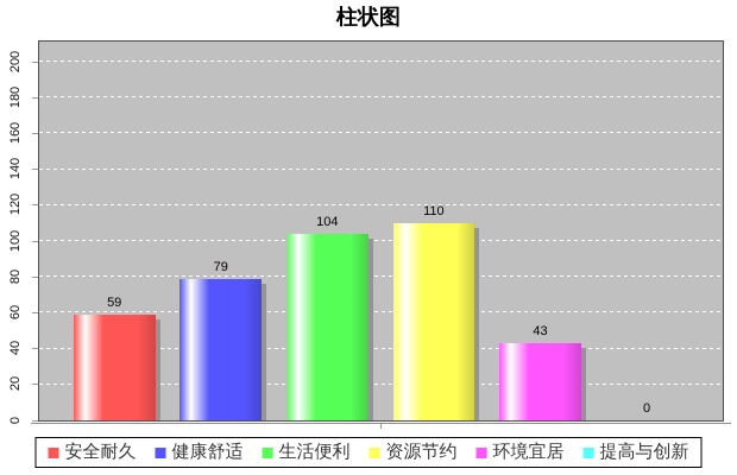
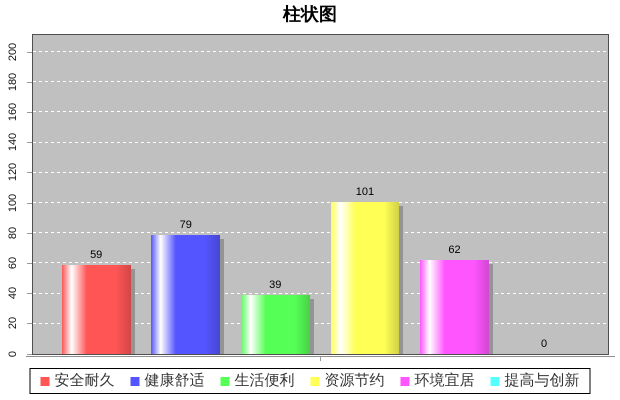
生活便利: 104 -> 39
资源节约: 110 -> 101
环境宜居: 43 -> 62
